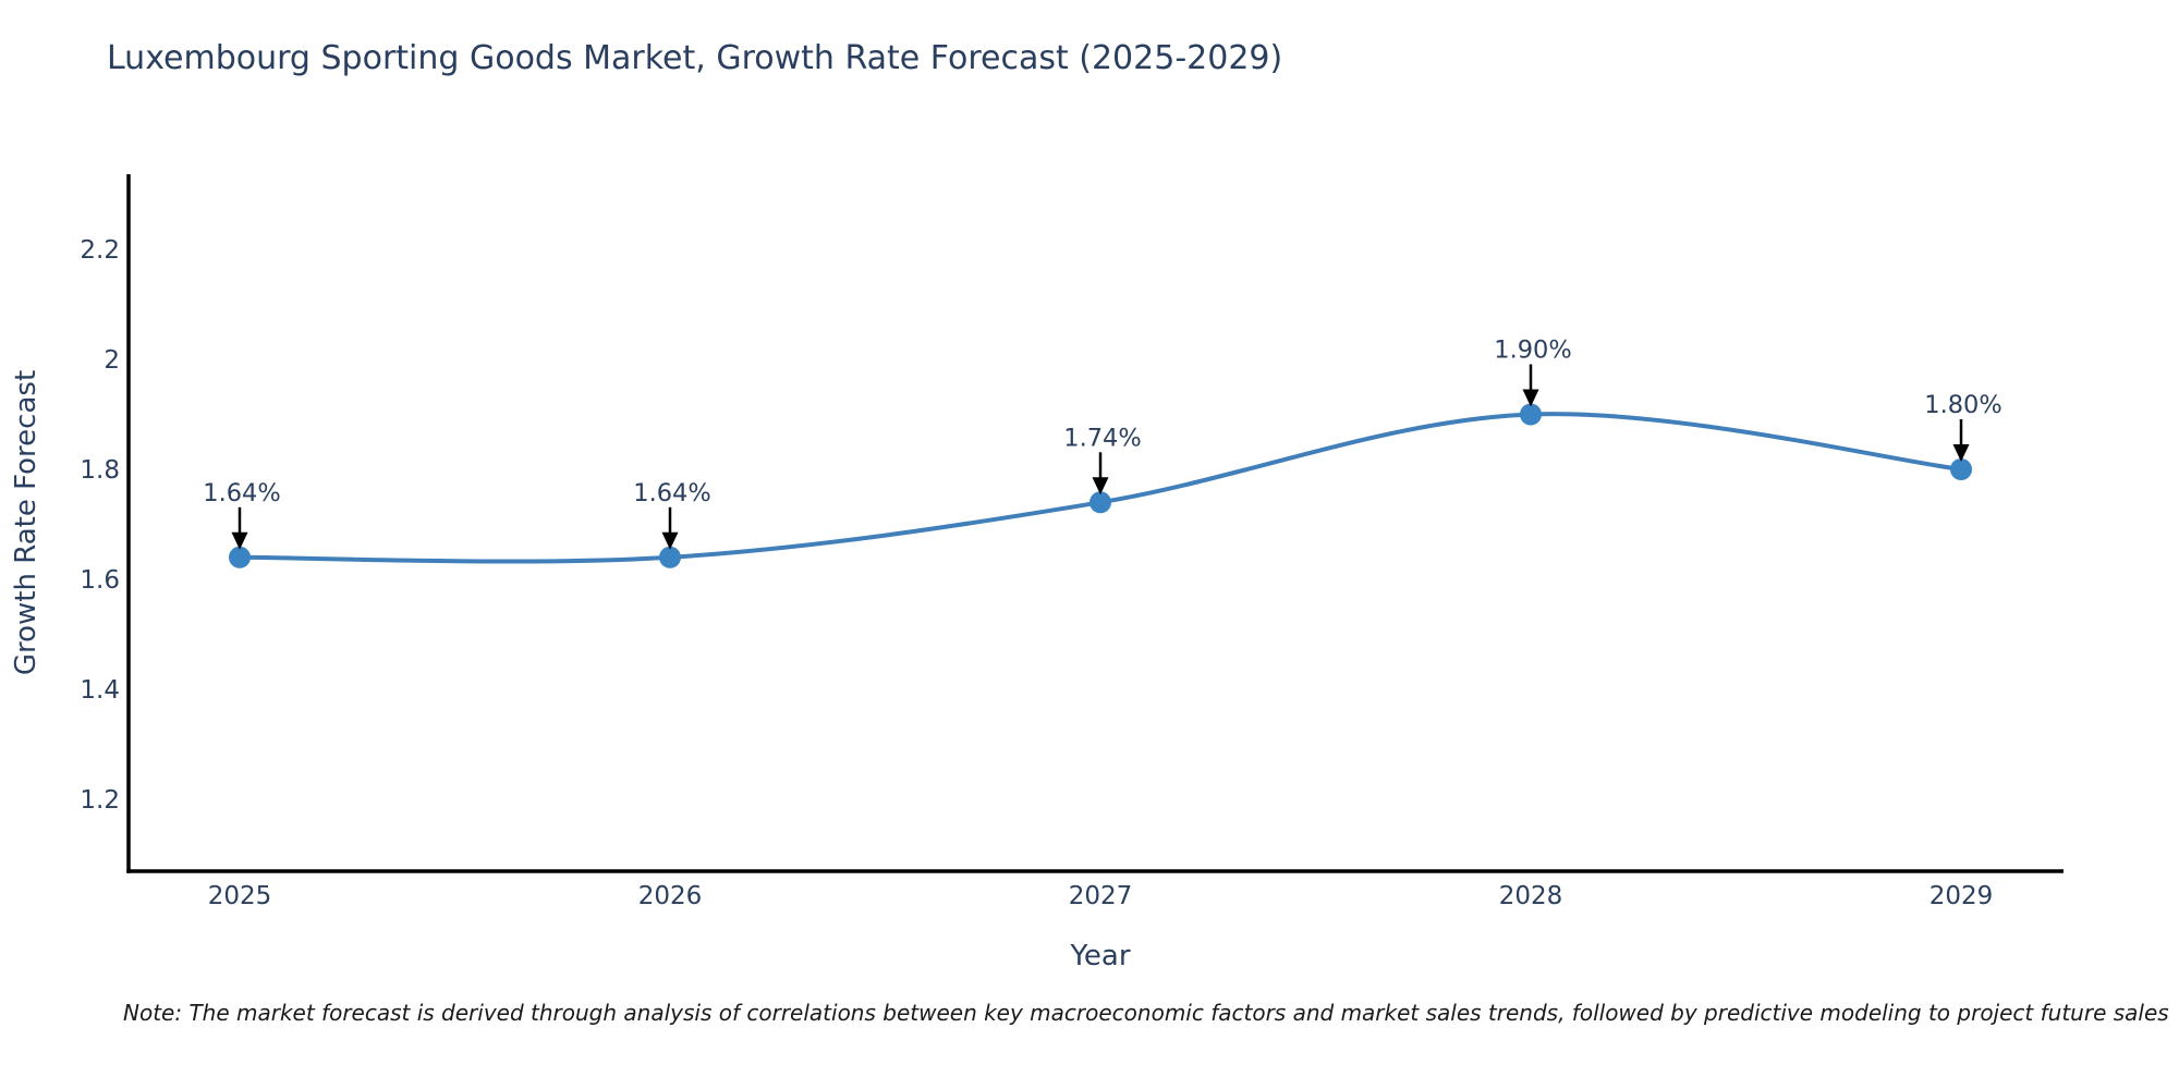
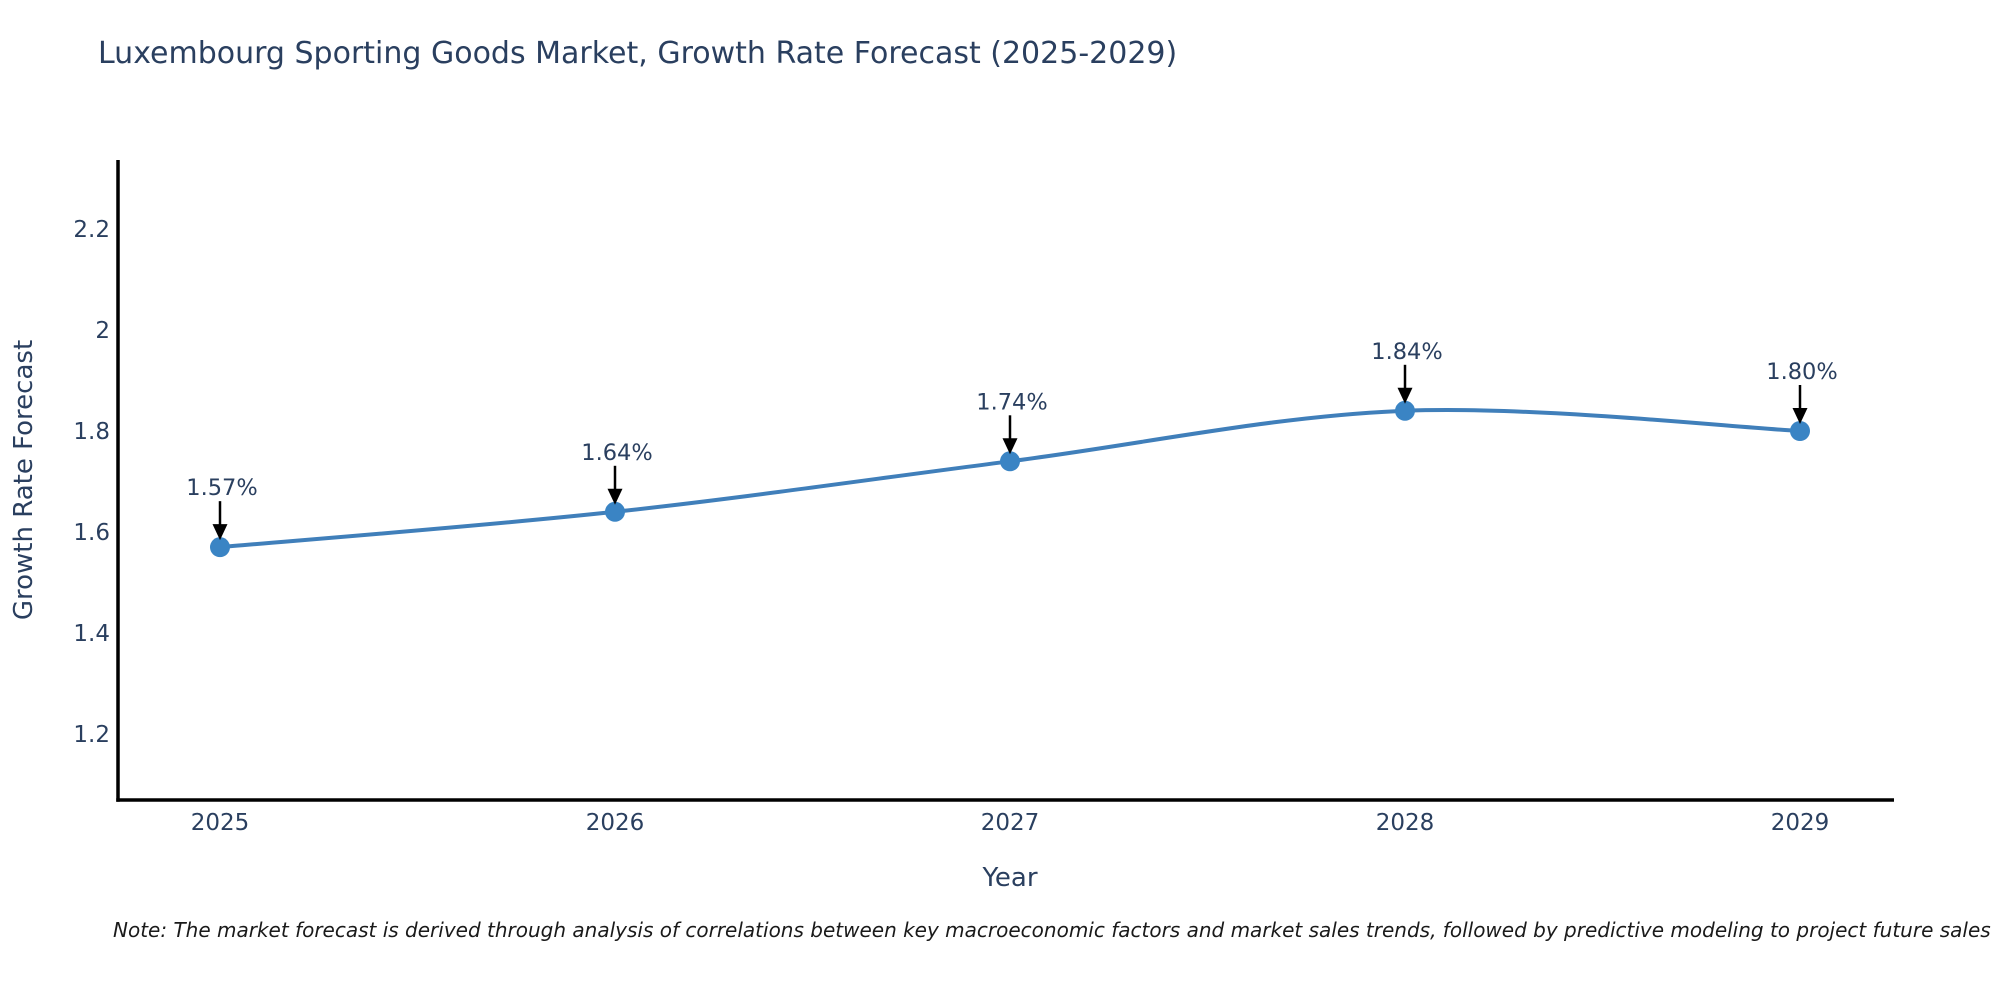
2025: 1.64% -> 1.57%
2028: 1.90% -> 1.84%
